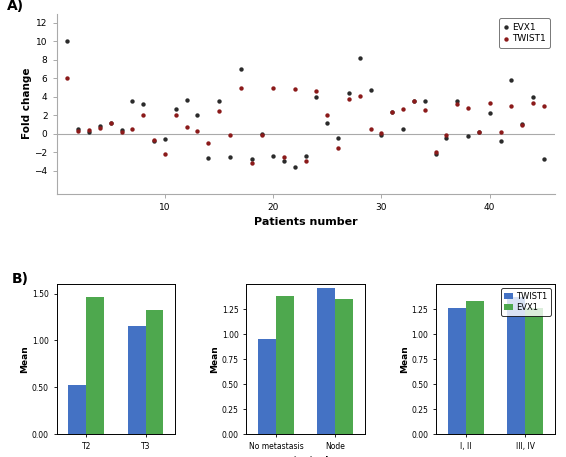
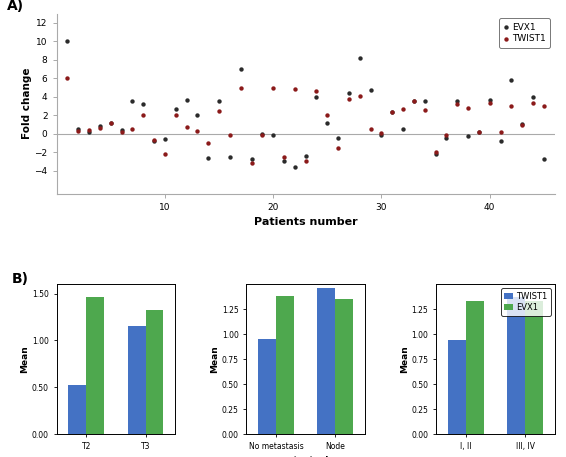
EVX1/20: -2.4 -> -0.2
EVX1/40: 2.2 -> 3.6
TWIST1/I, II: 1.26 -> 0.94
EVX1/III, IV: 1.26 -> 1.33
